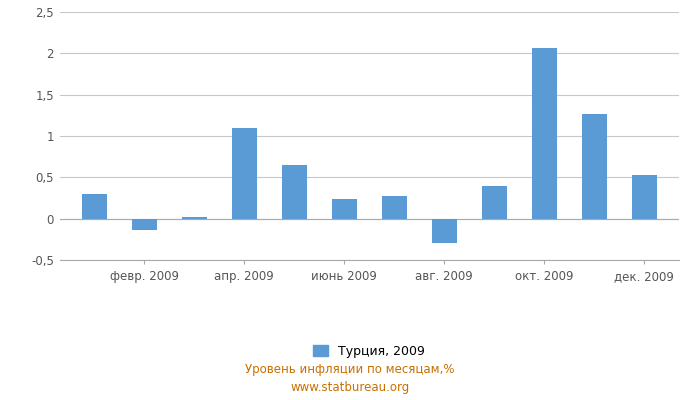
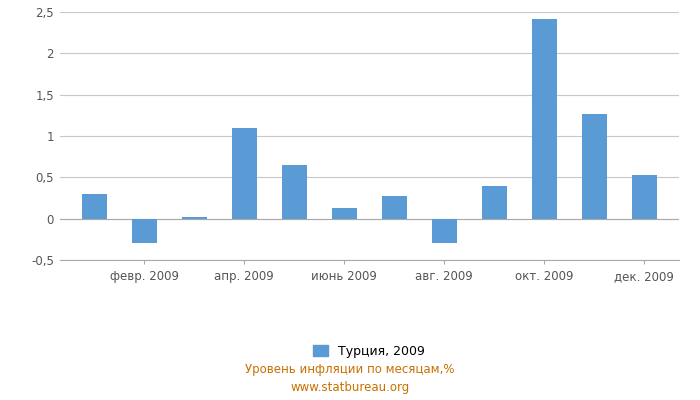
февр. 2009: -0,14 -> -0,30
июнь 2009: 0,24 -> 0,13
окт. 2009: 2,06 -> 2,42
